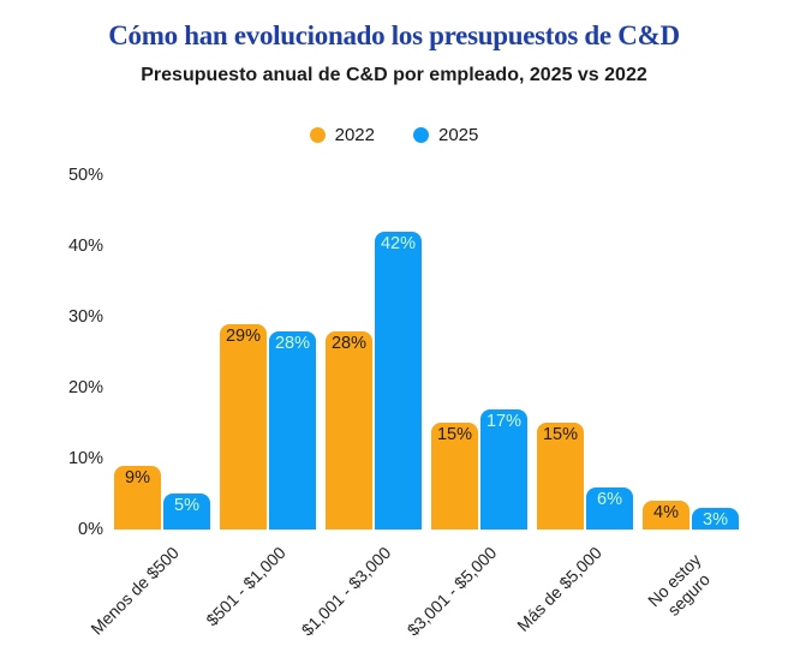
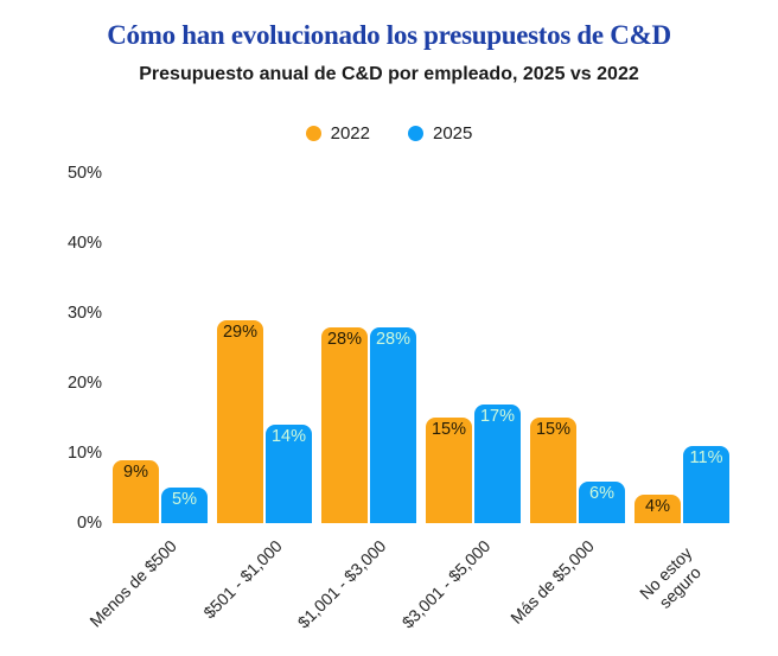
2025/$501 - $1,000: 28% -> 14%
2025/$1,001 - $3,000: 42% -> 28%
2025/No estoy seguro: 3% -> 11%
